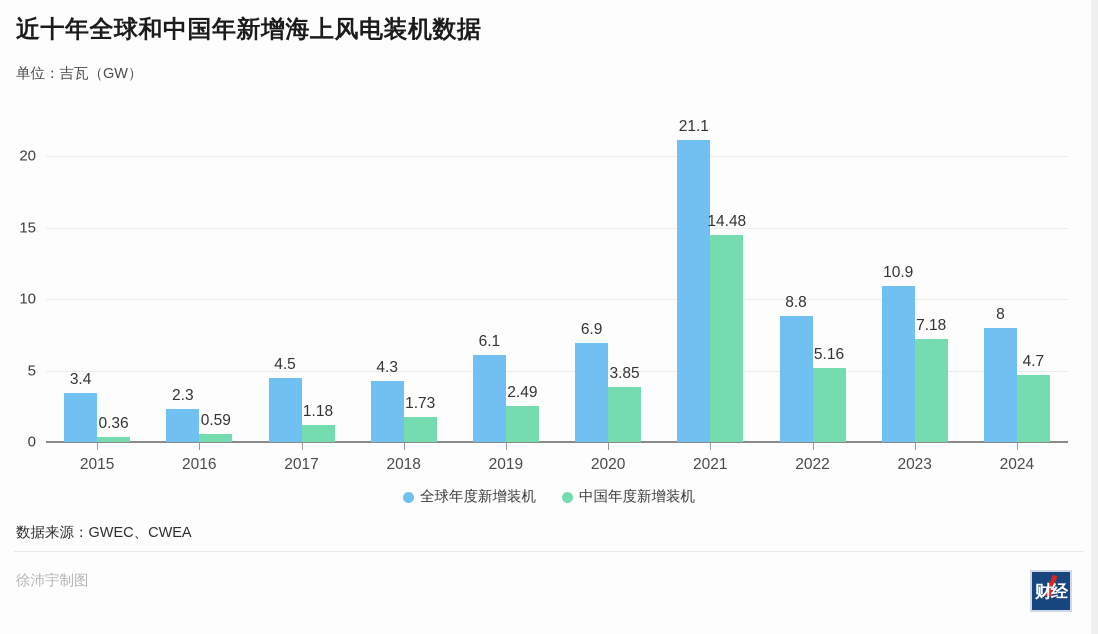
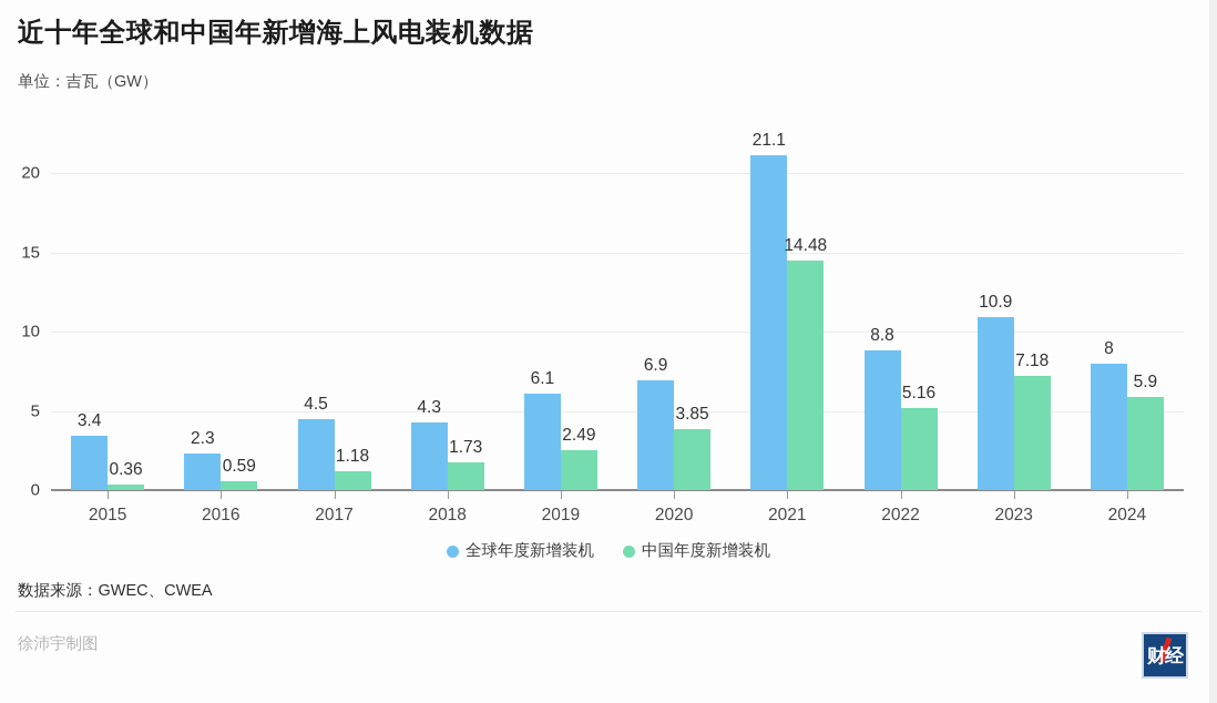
中国年度新增装机/2024: 4.7 -> 5.9
